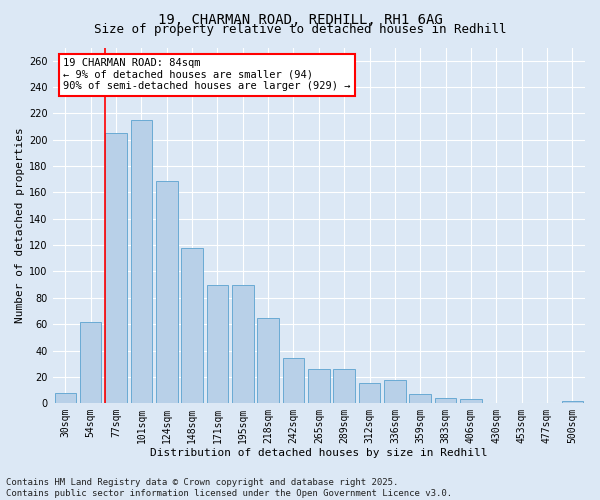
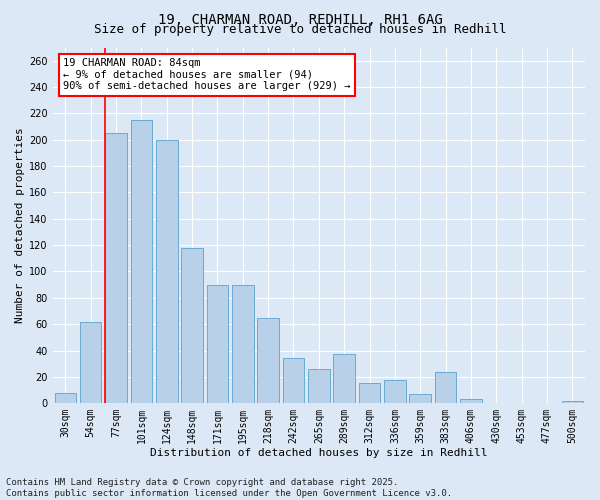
124sqm: 169 -> 200
289sqm: 26 -> 37
383sqm: 4 -> 24
